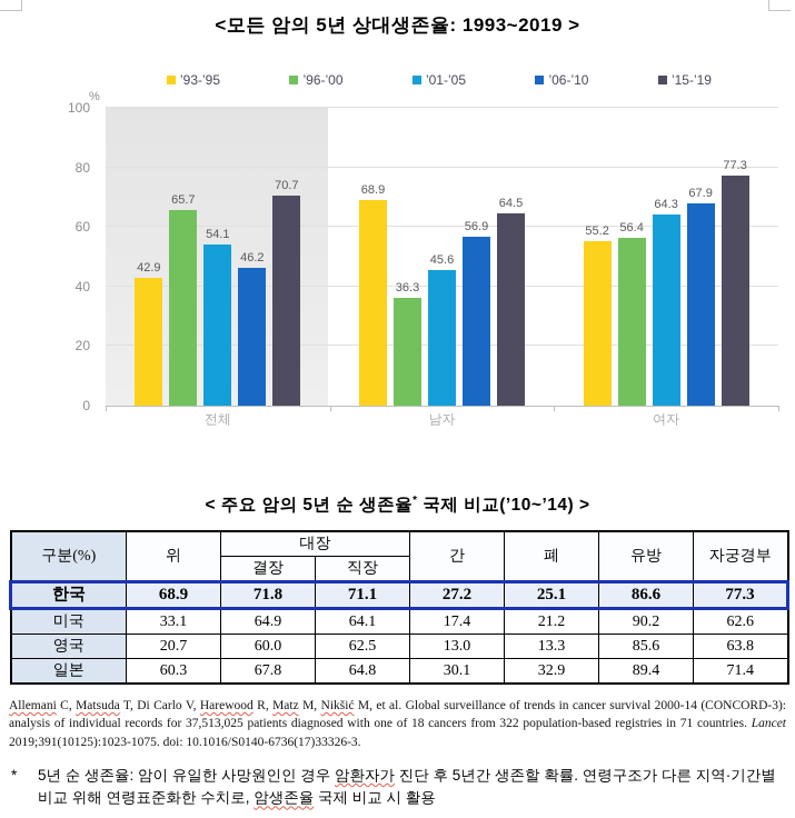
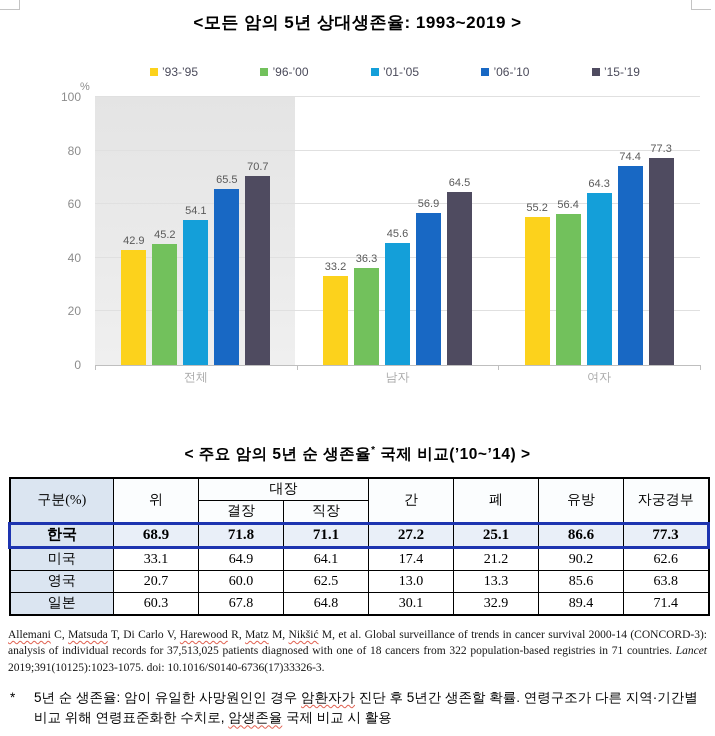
’96-’00/전체: 65.7 -> 45.2
’06-’10/전체: 46.2 -> 65.5
’93-’95/남자: 68.9 -> 33.2
’06-’10/여자: 67.9 -> 74.4
